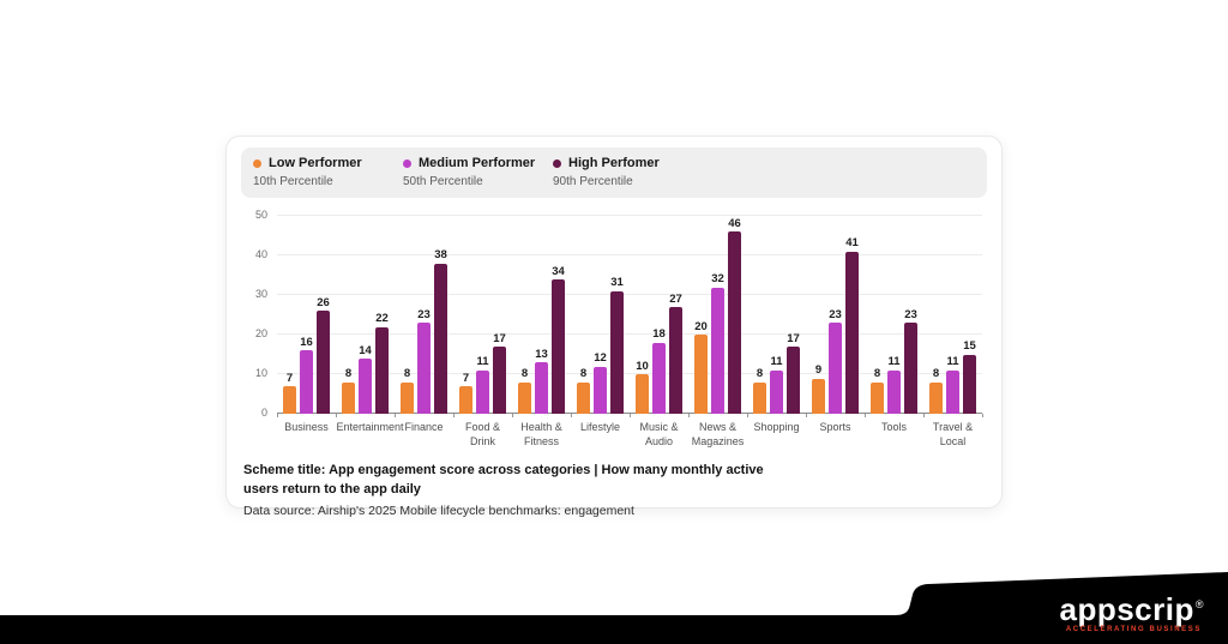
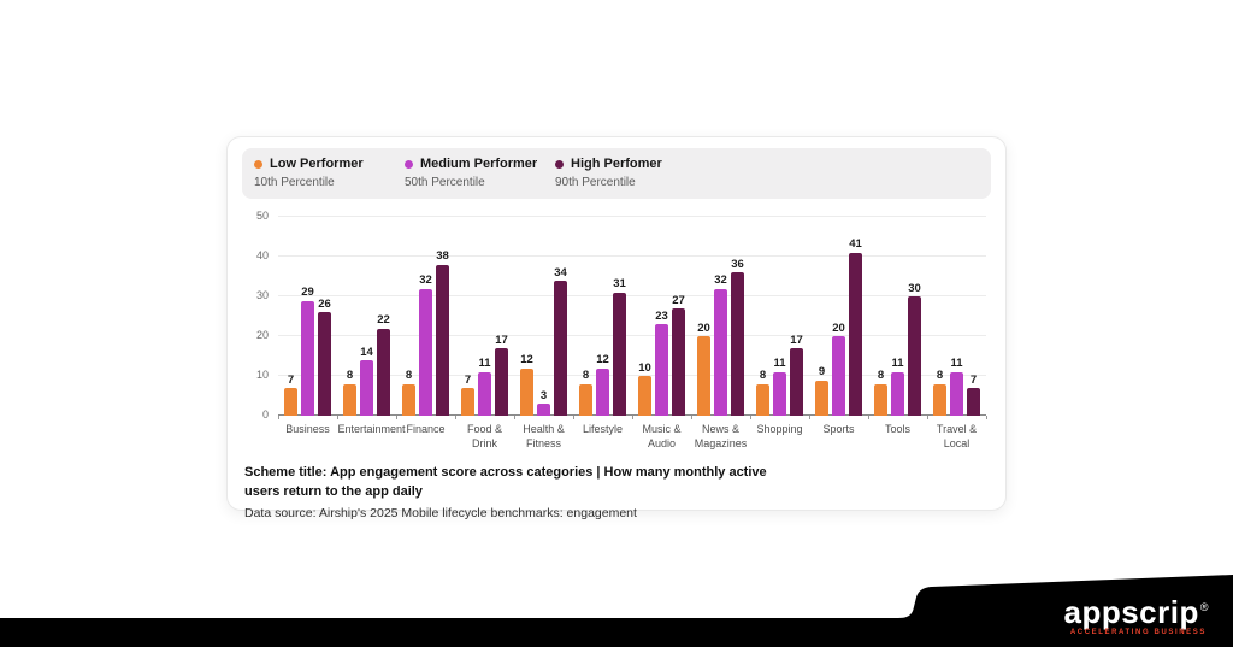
Medium Performer/Business: 16 -> 29
Medium Performer/Finance: 23 -> 32
Low Performer/Health & Fitness: 8 -> 12
Medium Performer/Health & Fitness: 13 -> 3
Medium Performer/Music & Audio: 18 -> 23
High Perfomer/News & Magazines: 46 -> 36
Medium Performer/Sports: 23 -> 20
High Perfomer/Tools: 23 -> 30
High Perfomer/Travel & Local: 15 -> 7
